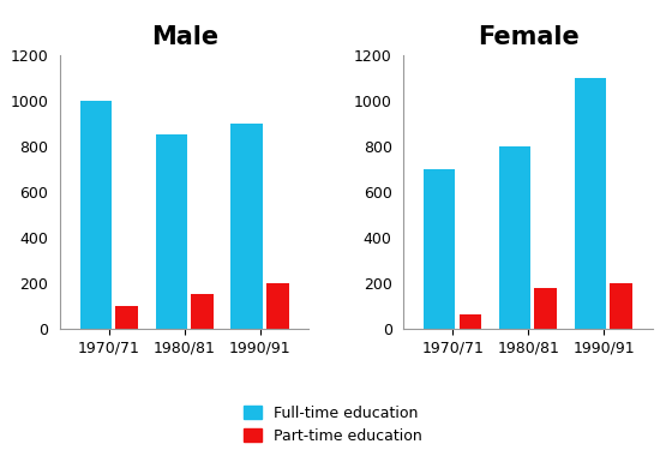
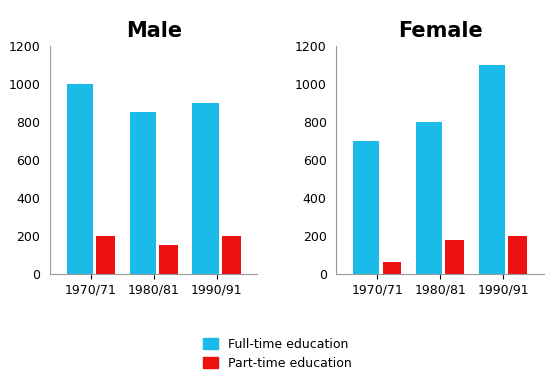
Male/Part-time education/1970/71: 100 -> 200
